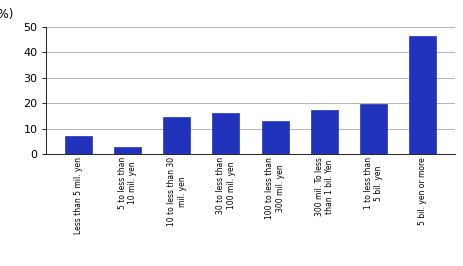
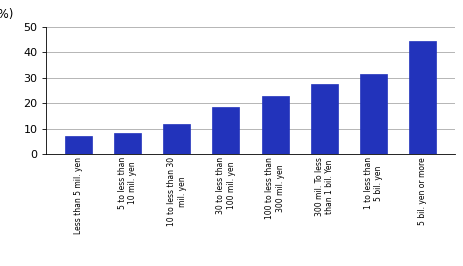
5 to less than 10 mil. yen: 3.0 -> 8.5
10 to less than 30 mil. yen: 14.5 -> 12.0
30 to less than 100 mil. yen: 16.0 -> 18.5
100 to less than 300 mil. yen: 13.0 -> 23.0
300 mil. To less than 1 bil. Yen: 17.5 -> 27.5
1 to less than 5 bil. yen: 19.5 -> 31.5
5 bil. yen or more: 46.5 -> 44.5
